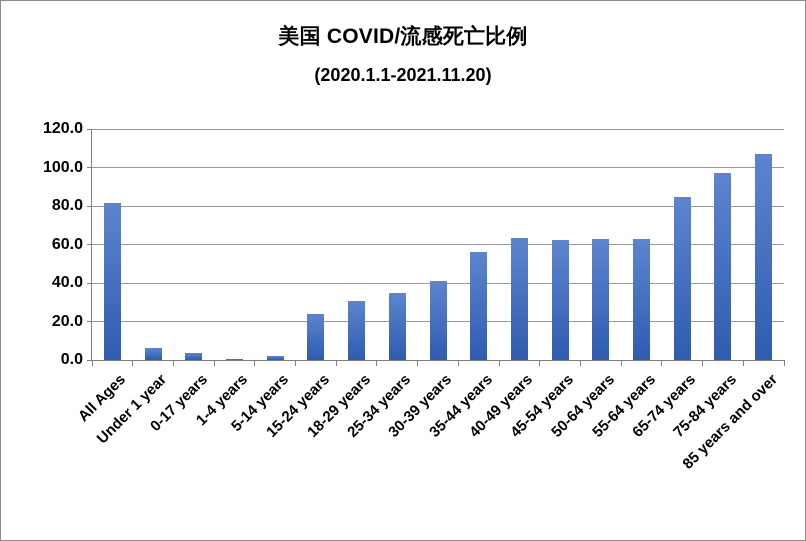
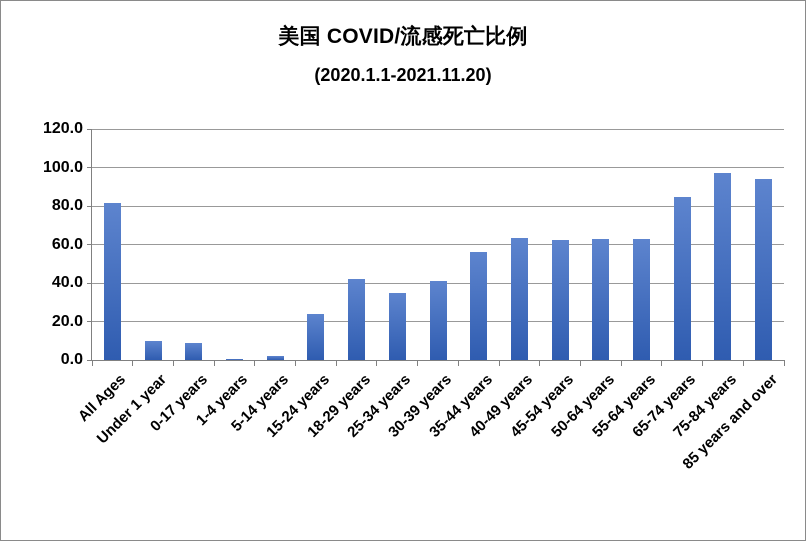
Under 1 year: 6 -> 10
0-17 years: 3 -> 9
18-29 years: 30 -> 42
85 years and over: 107 -> 94
